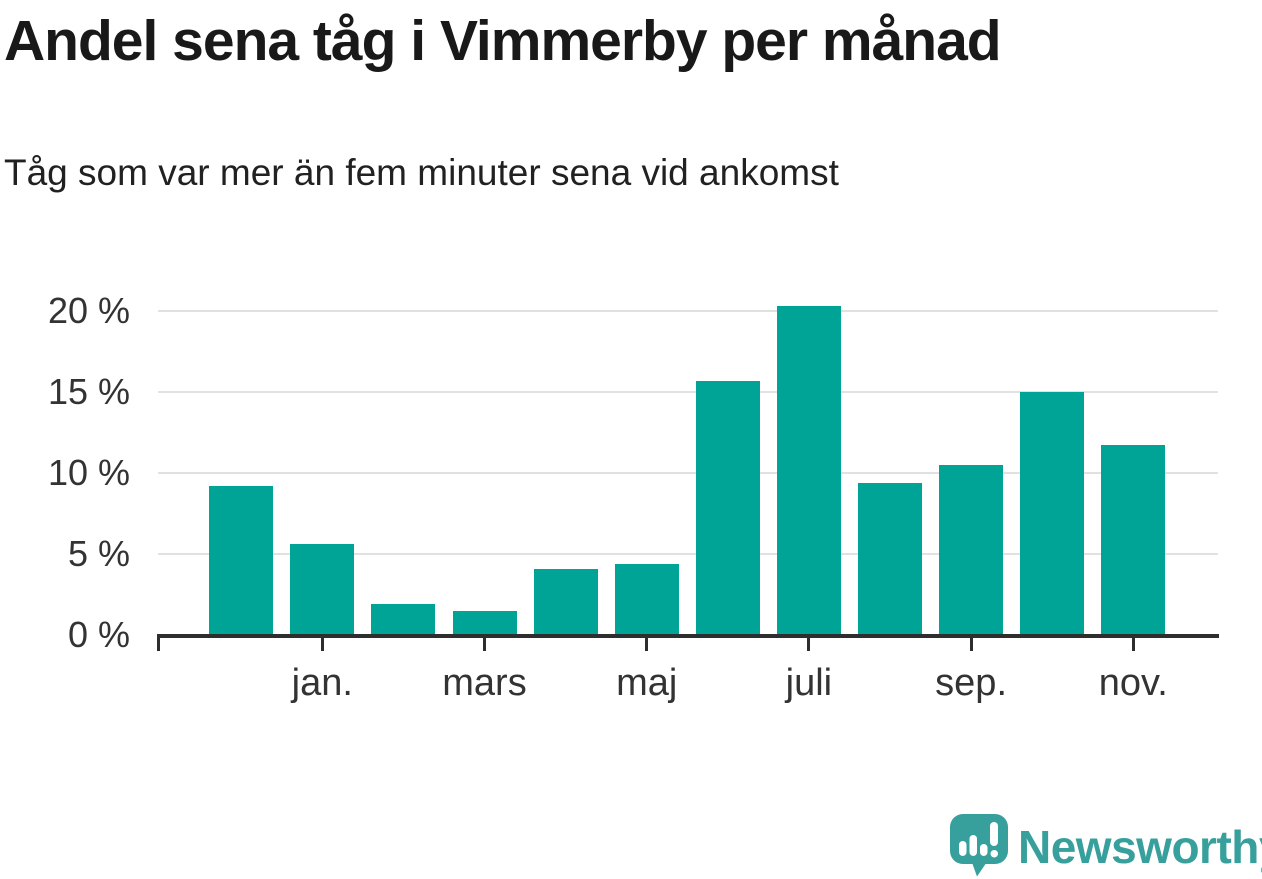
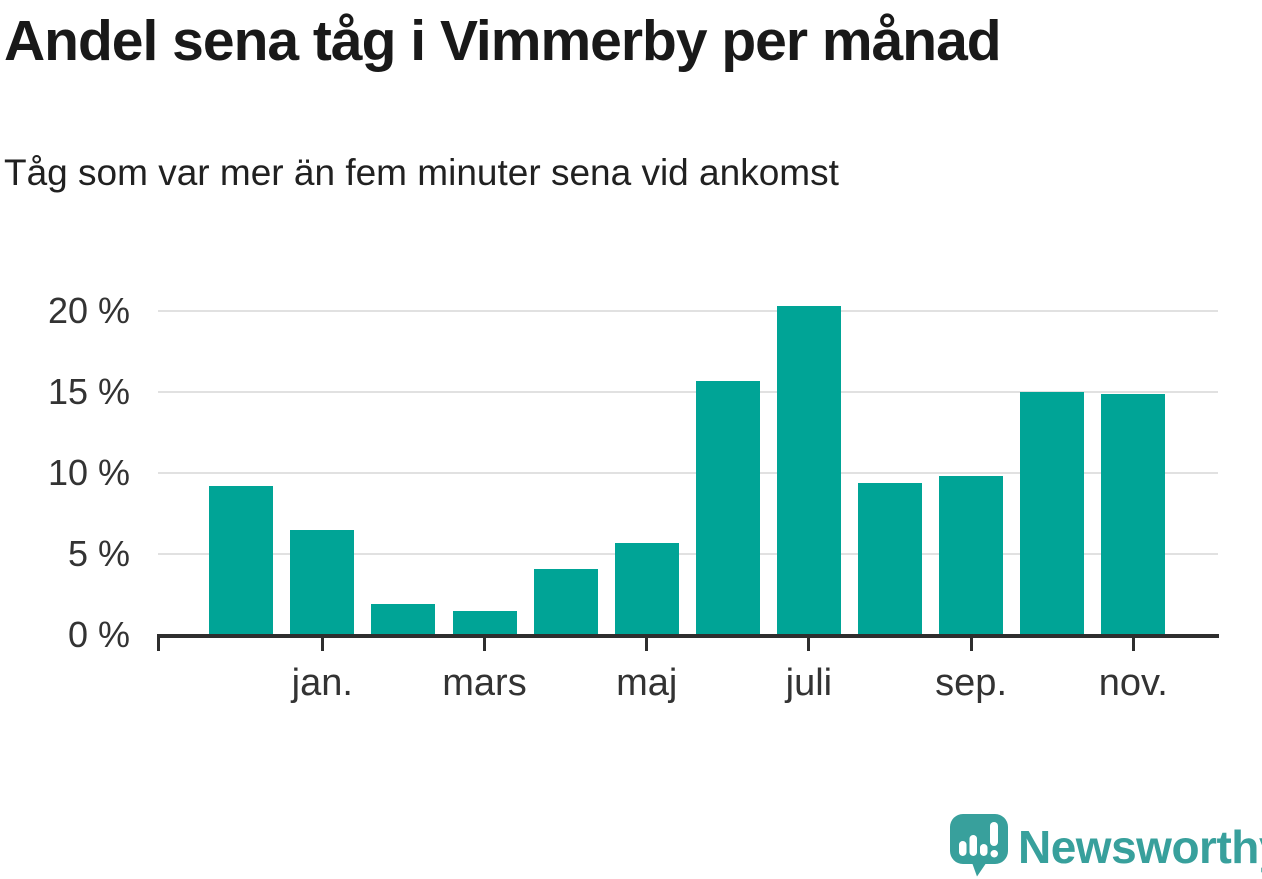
jan.: 5.6% -> 6.5%
maj: 4.4% -> 5.7%
sep.: 10.5% -> 9.8%
nov.: 11.7% -> 14.9%
